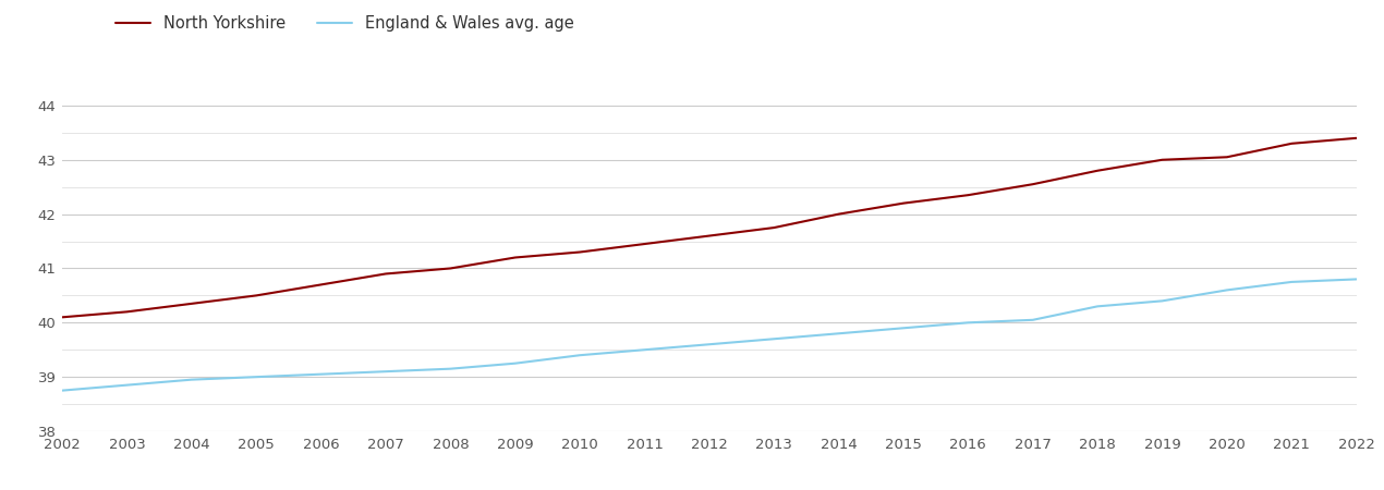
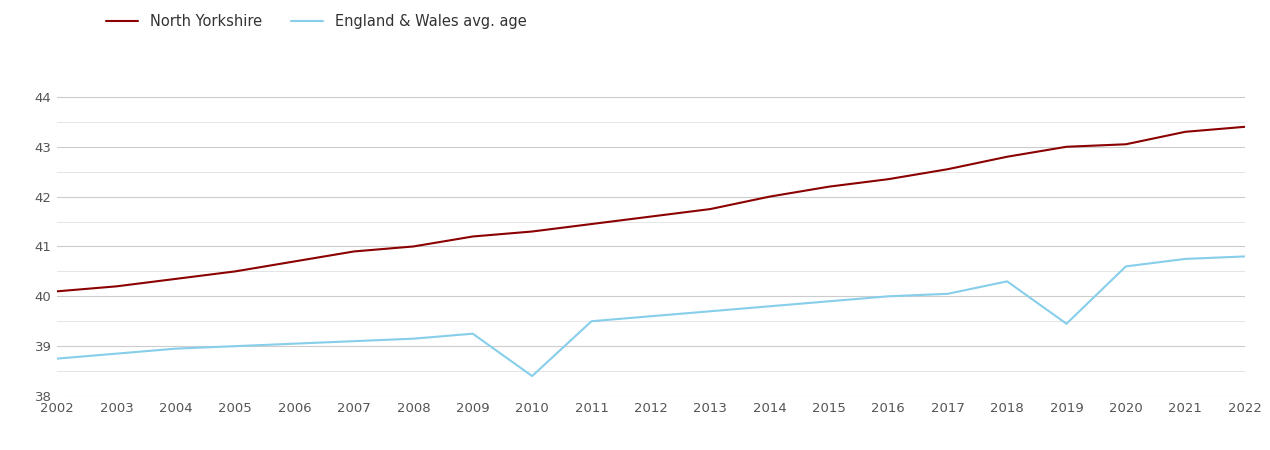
England & Wales avg. age/2010: 39.40 -> 38.40
England & Wales avg. age/2019: 40.40 -> 39.45
